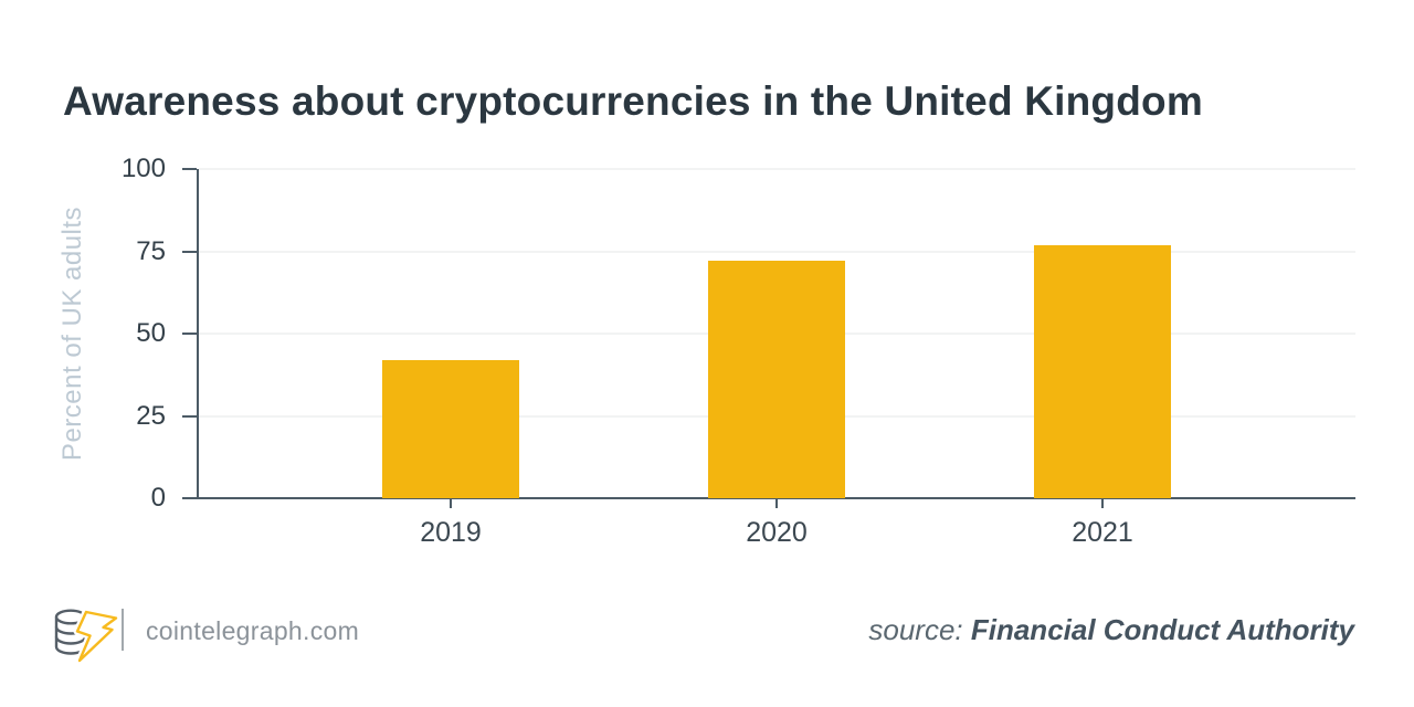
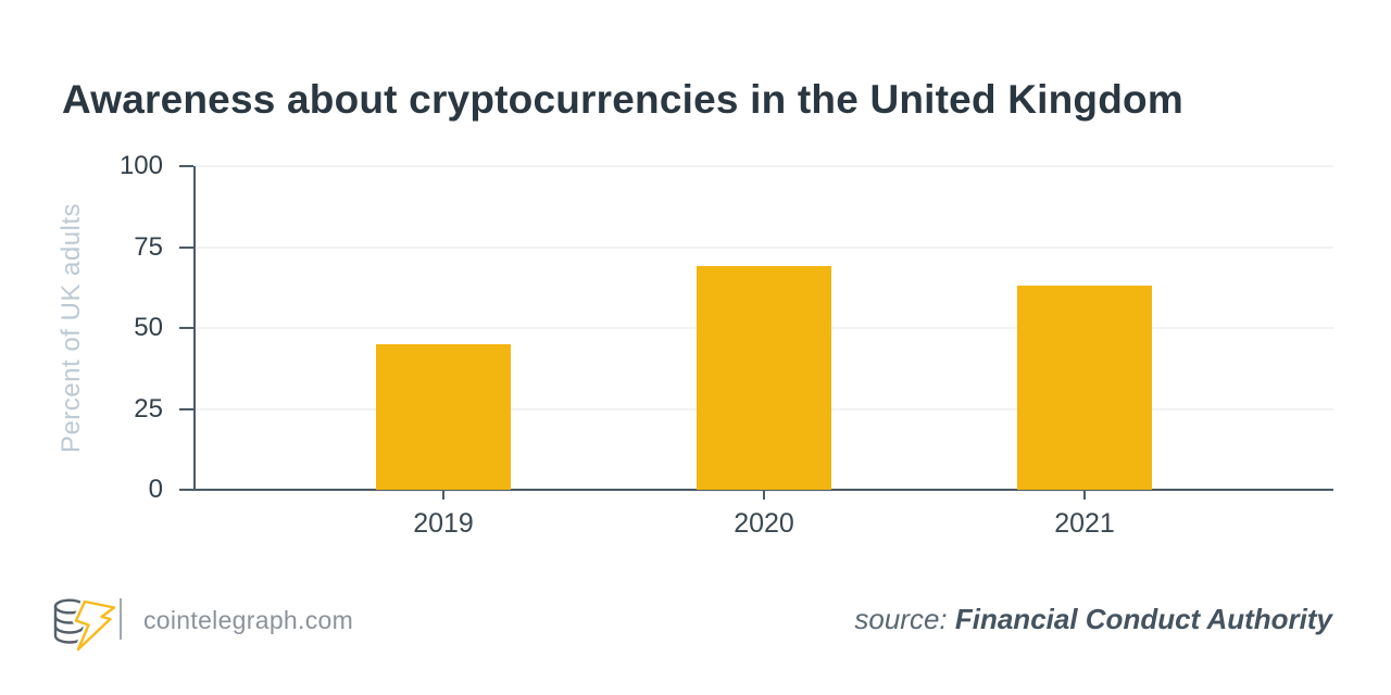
2019: 42 -> 45
2020: 72 -> 69
2021: 77 -> 63
